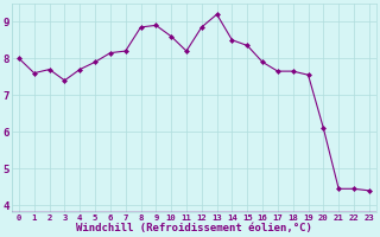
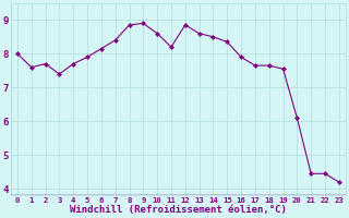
7: 8.20 -> 8.40
13: 9.20 -> 8.60
23: 4.40 -> 4.20
